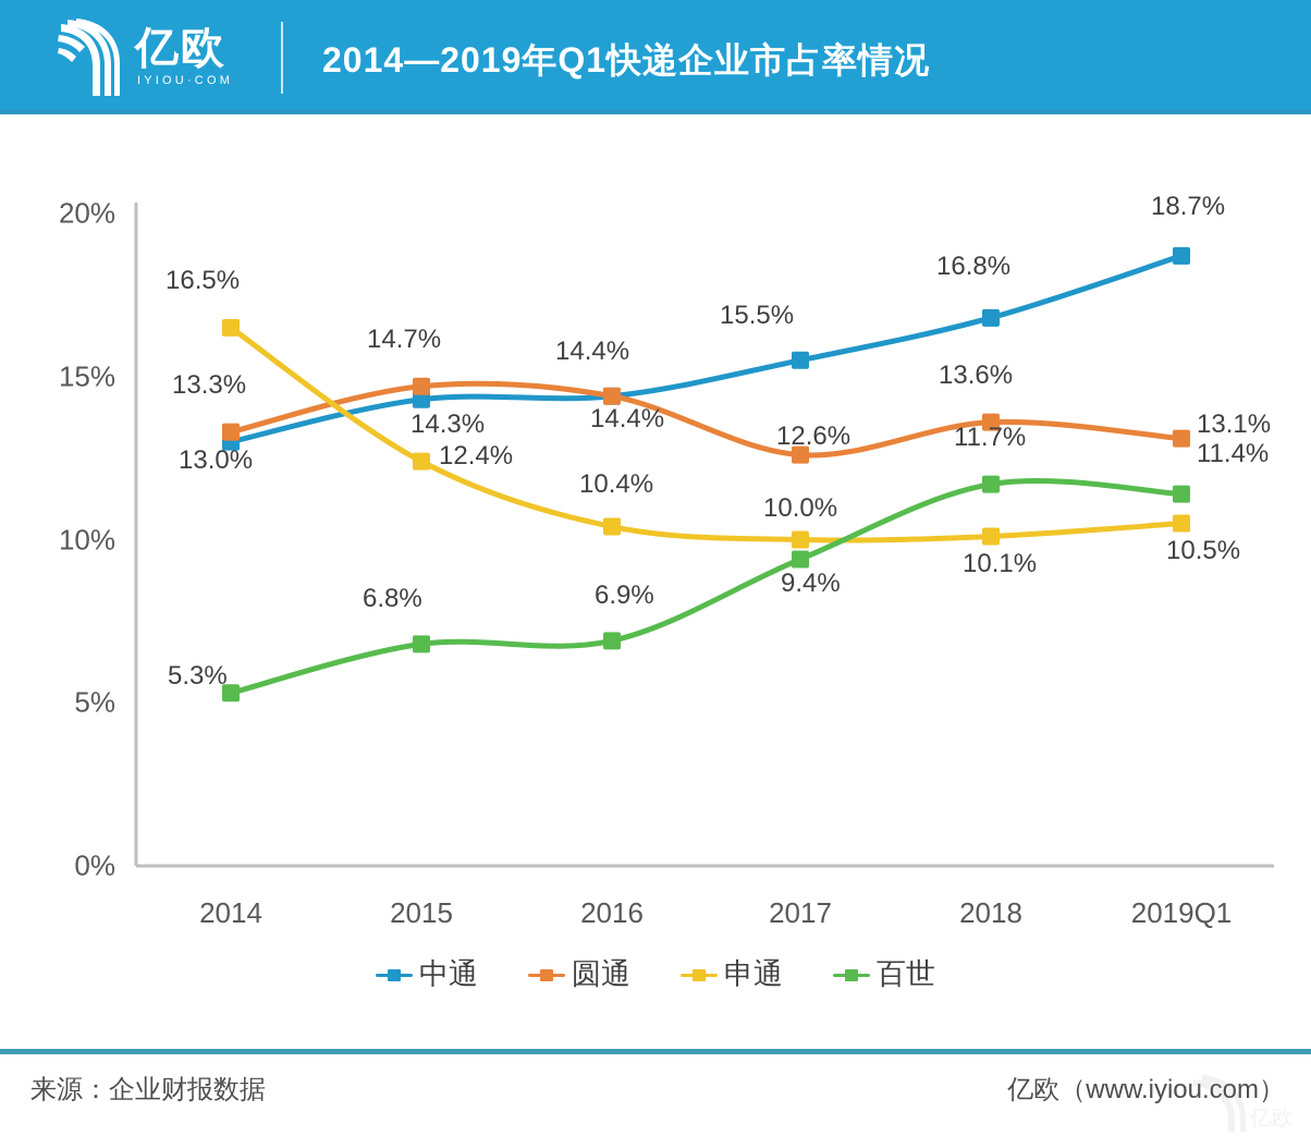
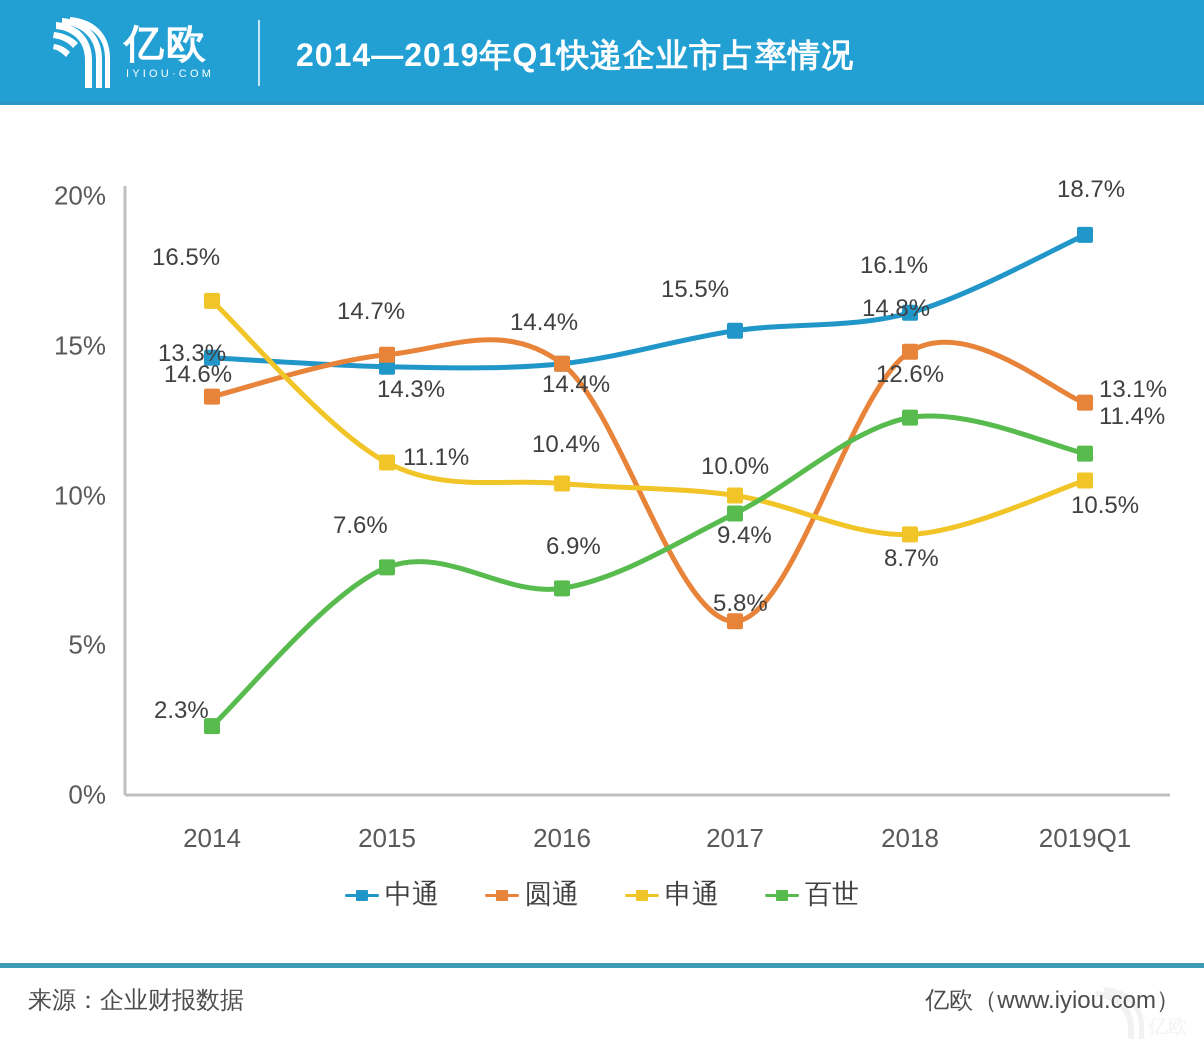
中通/2014: 13.0% -> 14.6%
百世/2014: 5.3% -> 2.3%
申通/2015: 12.4% -> 11.1%
百世/2015: 6.8% -> 7.6%
圆通/2017: 12.6% -> 5.8%
中通/2018: 16.8% -> 16.1%
圆通/2018: 13.6% -> 14.8%
申通/2018: 10.1% -> 8.7%
百世/2018: 11.7% -> 12.6%
